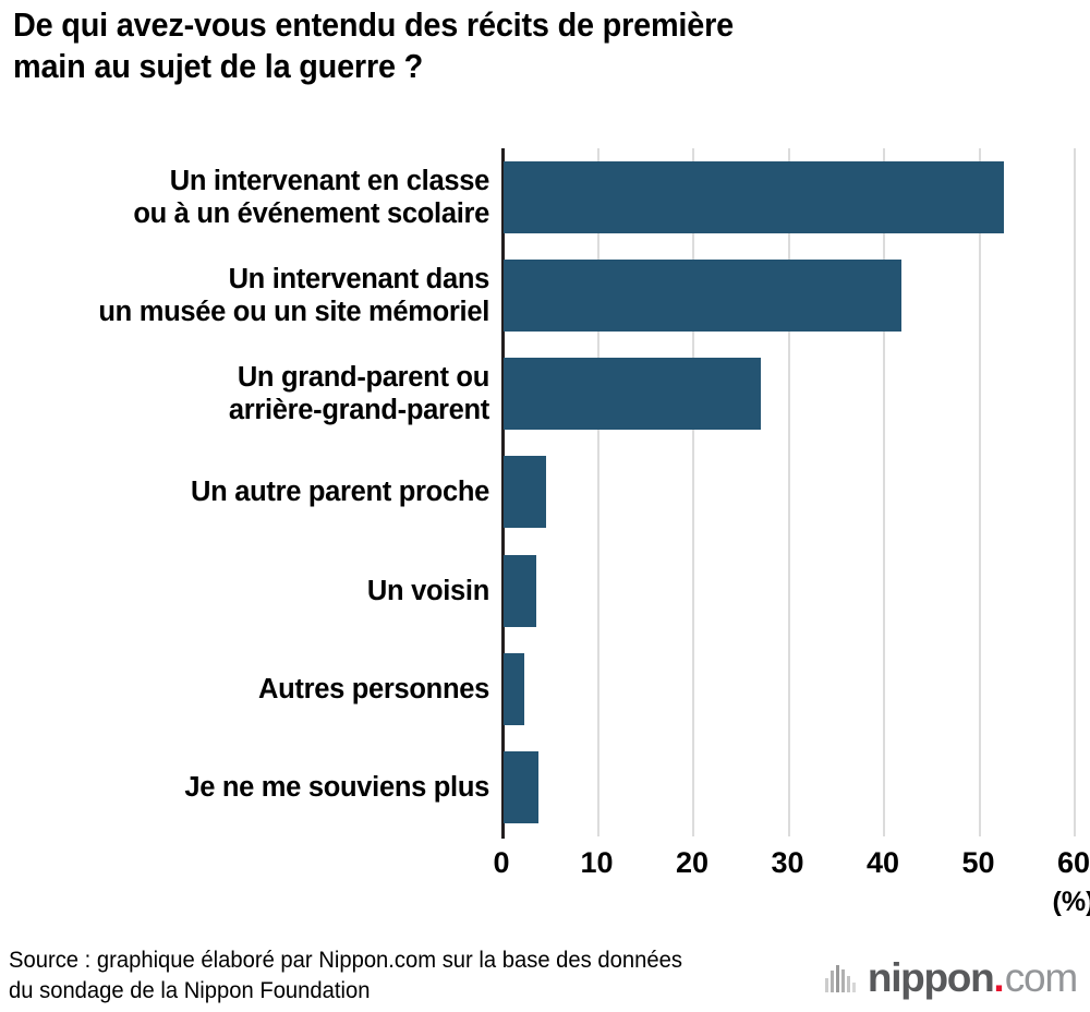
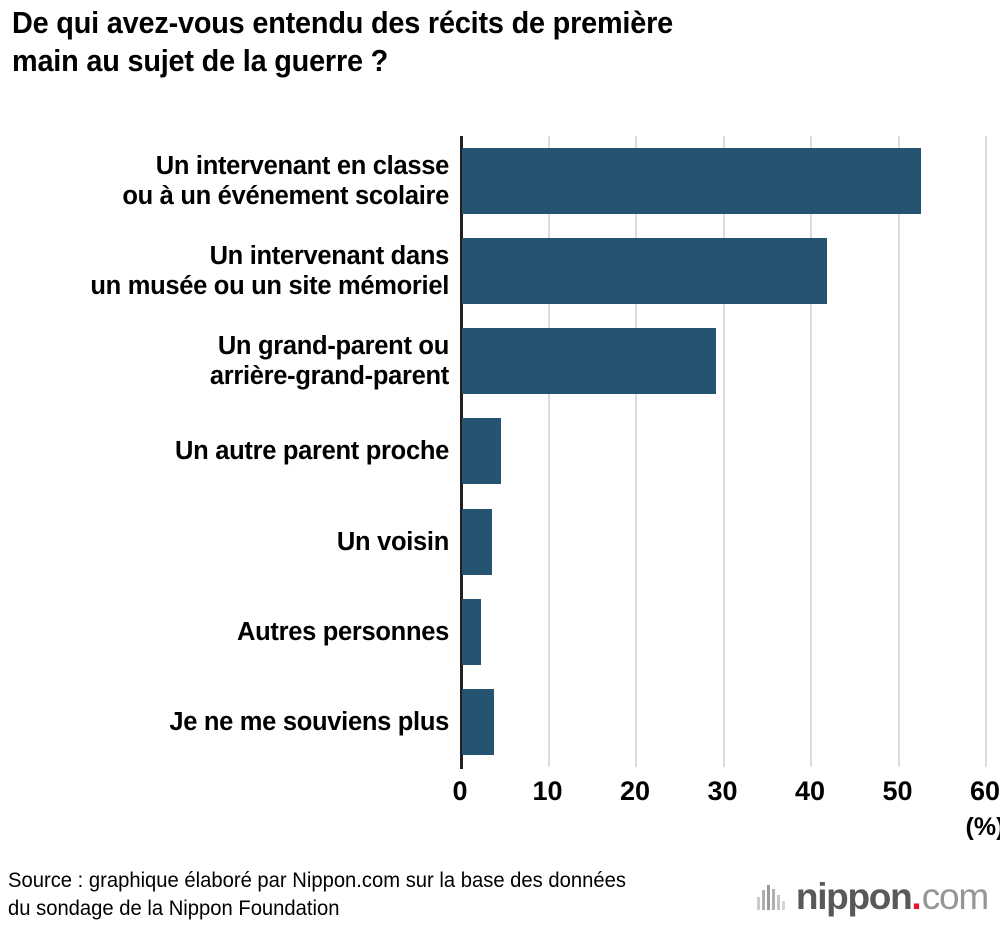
Un grand-parent ou arrière-grand-parent: 27 -> 29
